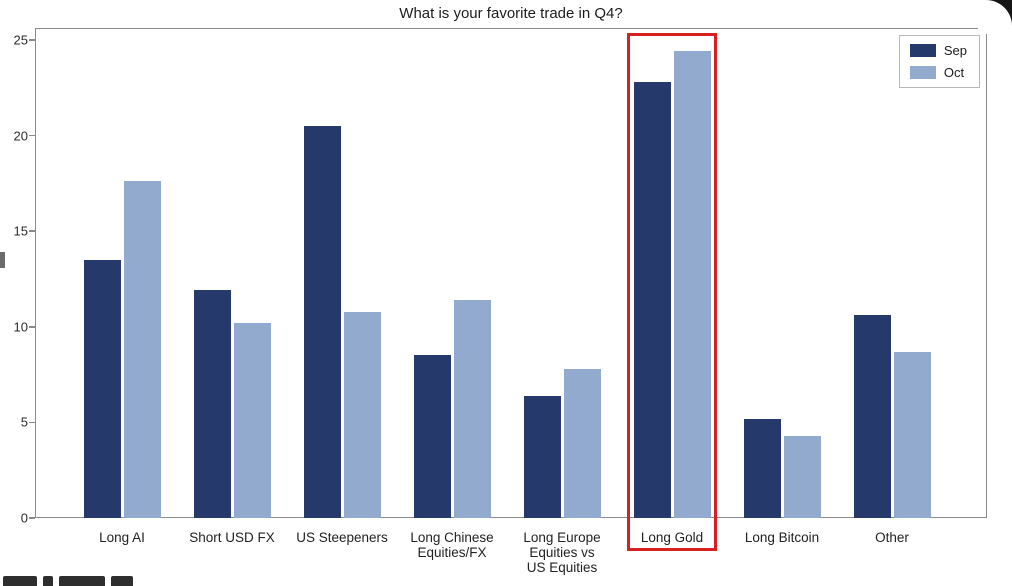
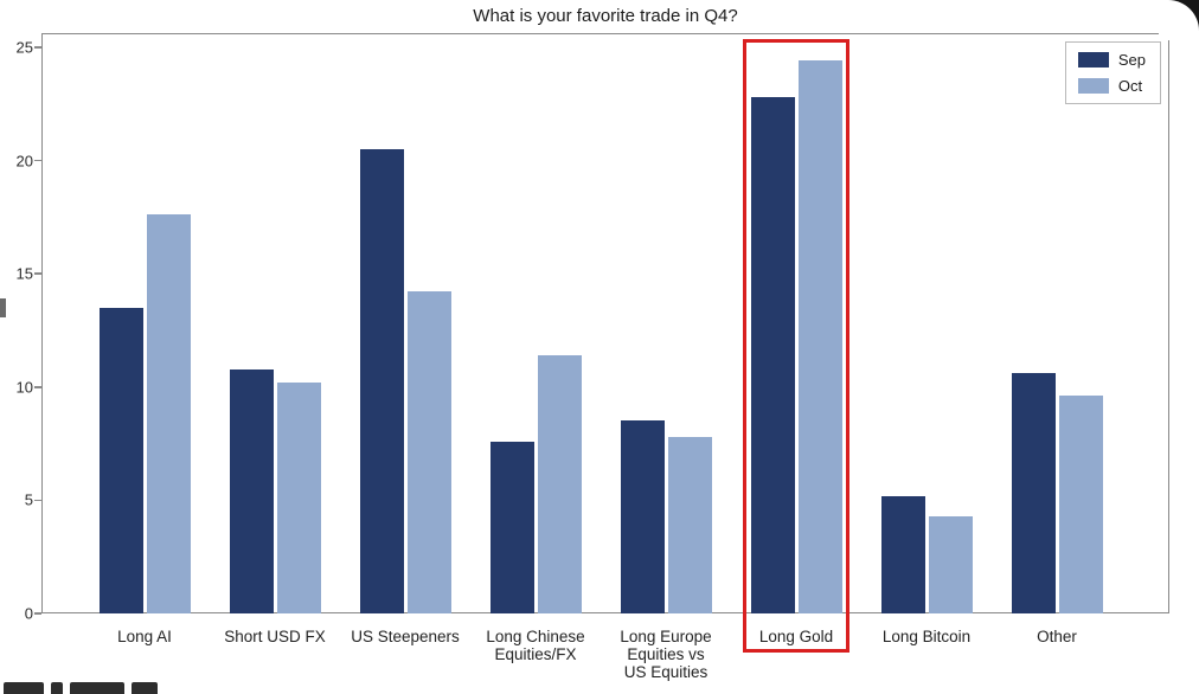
Sep/Short USD FX: 11.9 -> 10.8
Oct/US Steepeners: 10.8 -> 14.2
Sep/Long Chinese Equities/FX: 8.5 -> 7.6
Sep/Long Europe Equities vs US Equities: 6.4 -> 8.5
Oct/Other: 8.7 -> 9.6
